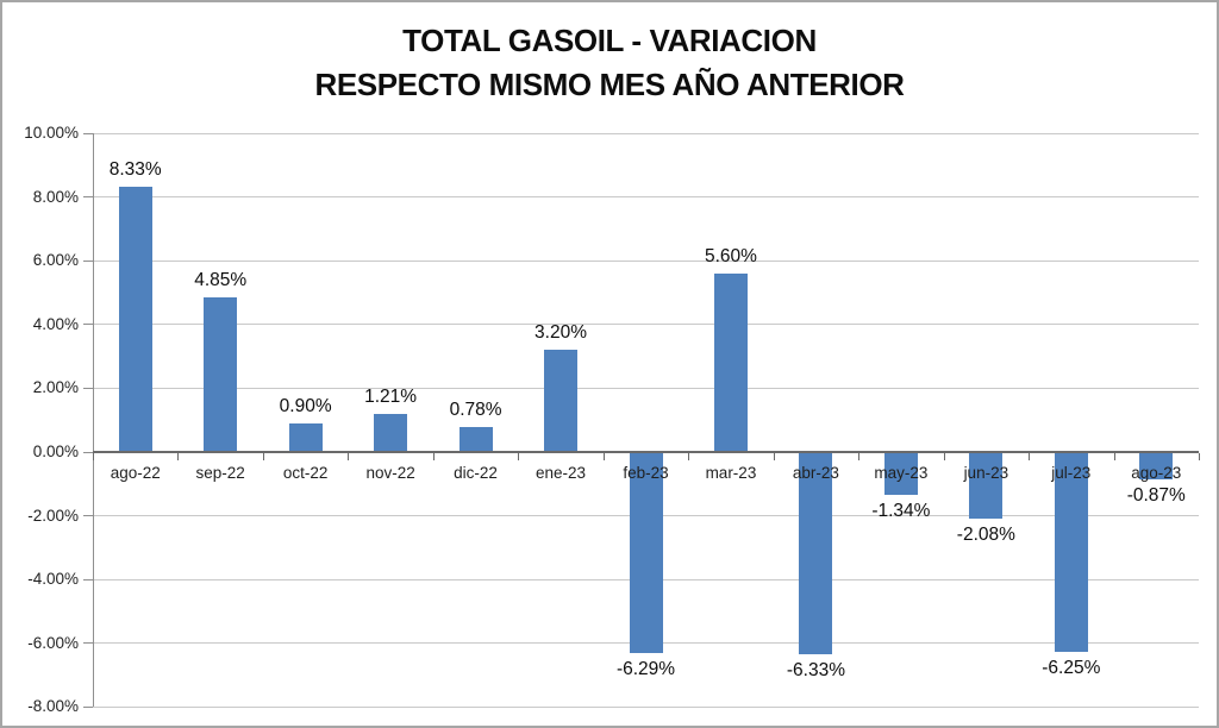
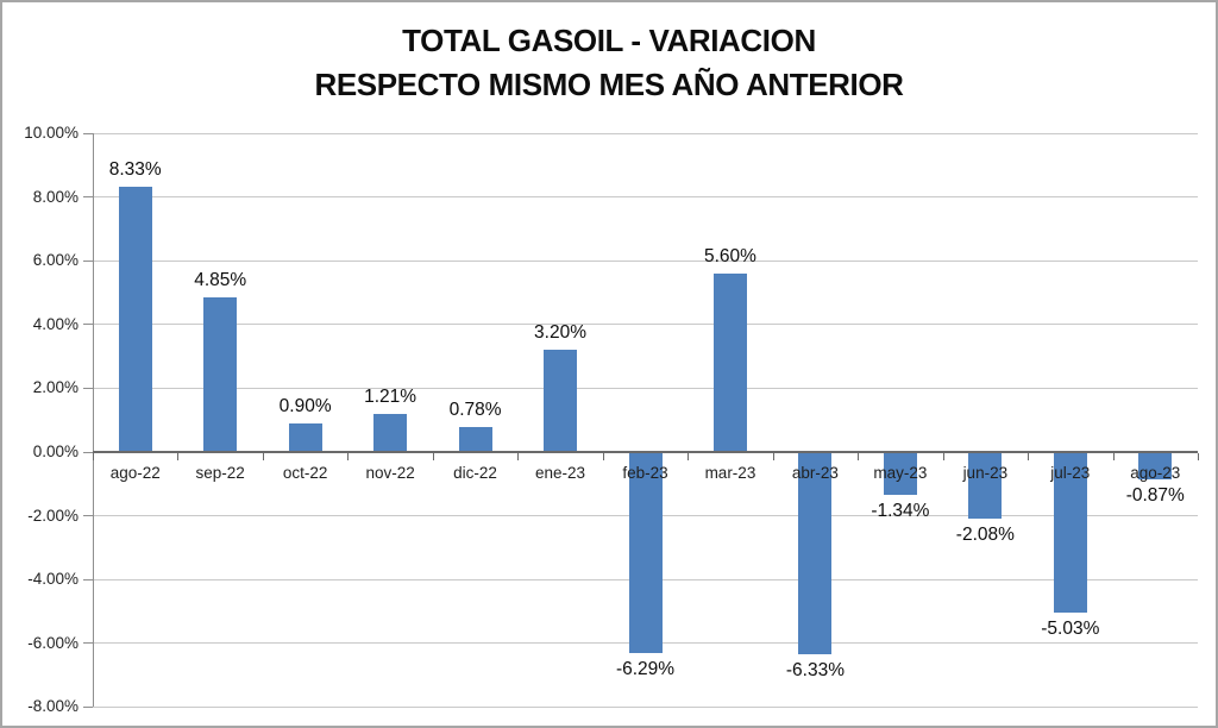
jul-23: -6.25% -> -5.03%
